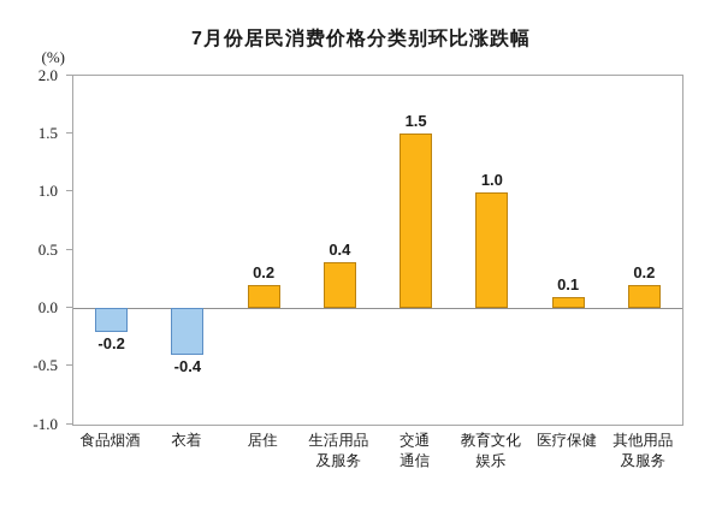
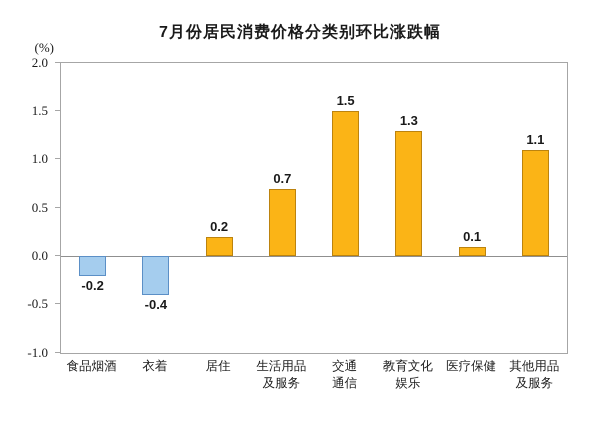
生活用品 及服务: 0.4 -> 0.7
教育文化 娱乐: 1.0 -> 1.3
其他用品 及服务: 0.2 -> 1.1
